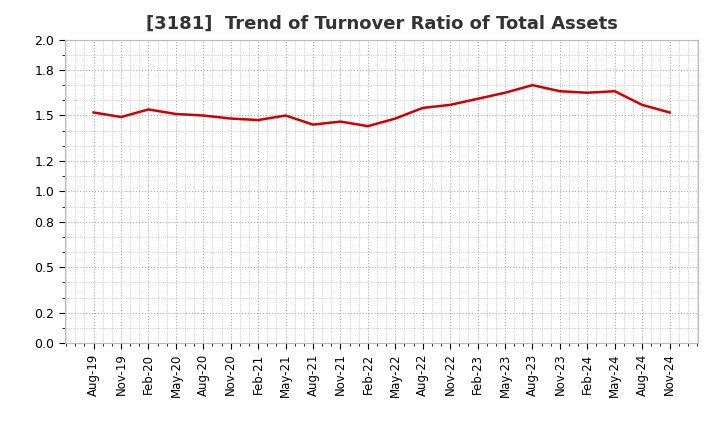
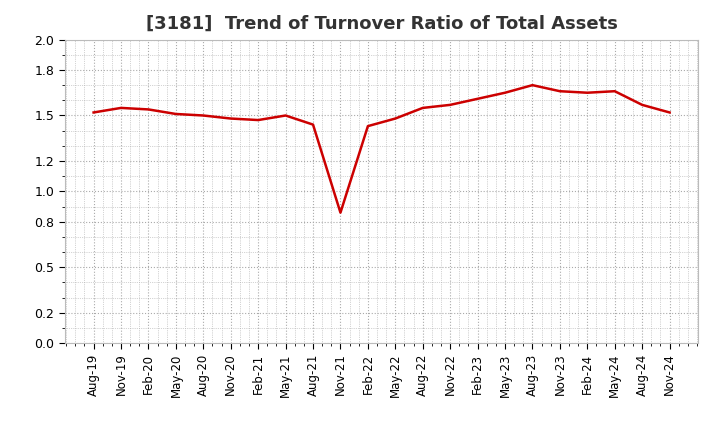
Nov-19: 1.49 -> 1.55
Nov-21: 1.46 -> 0.86
